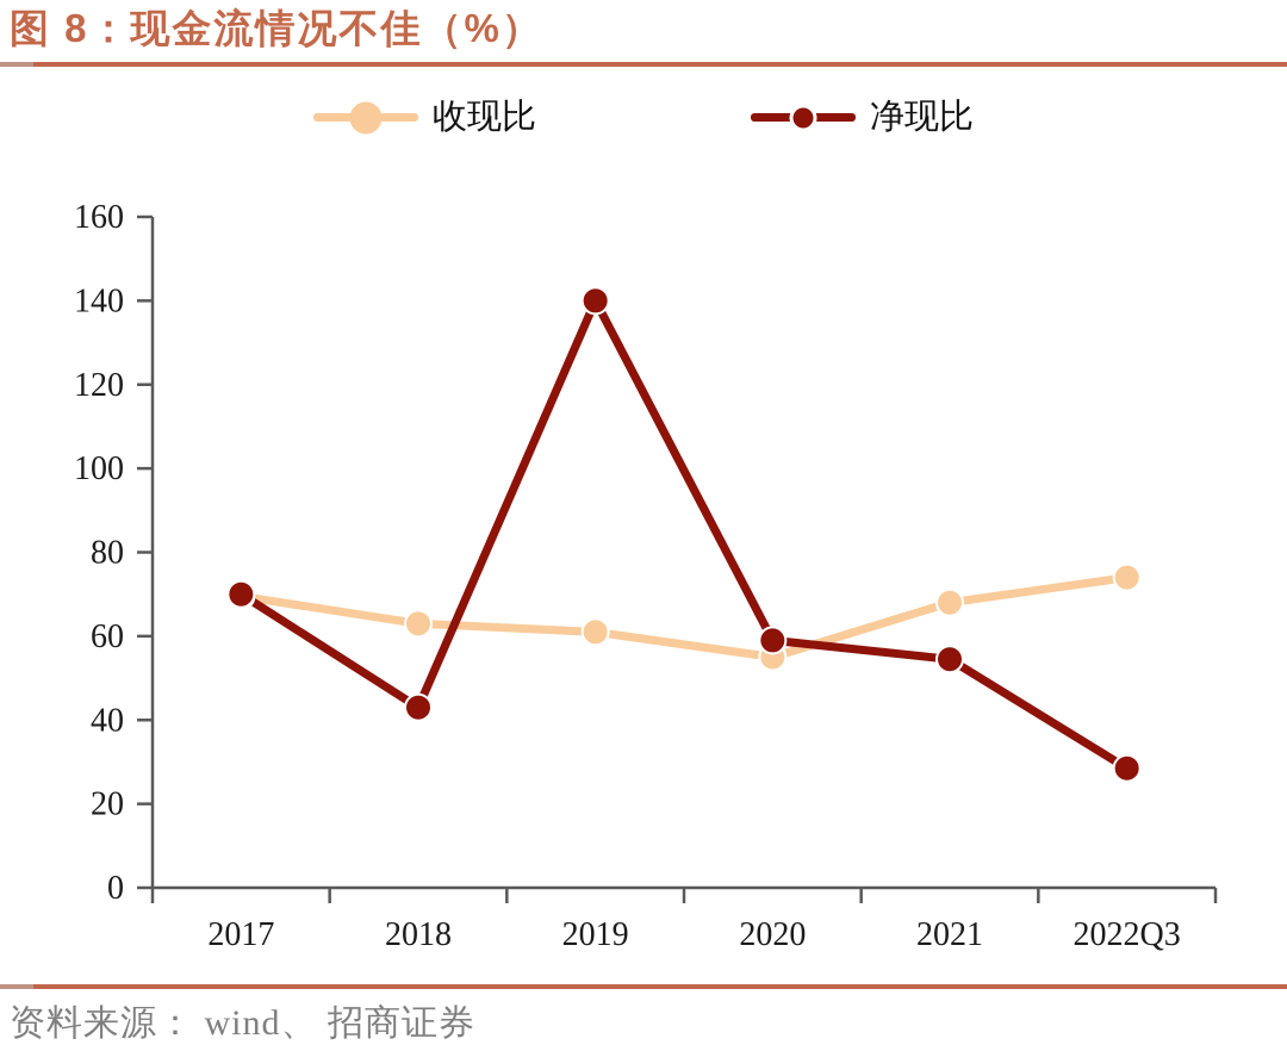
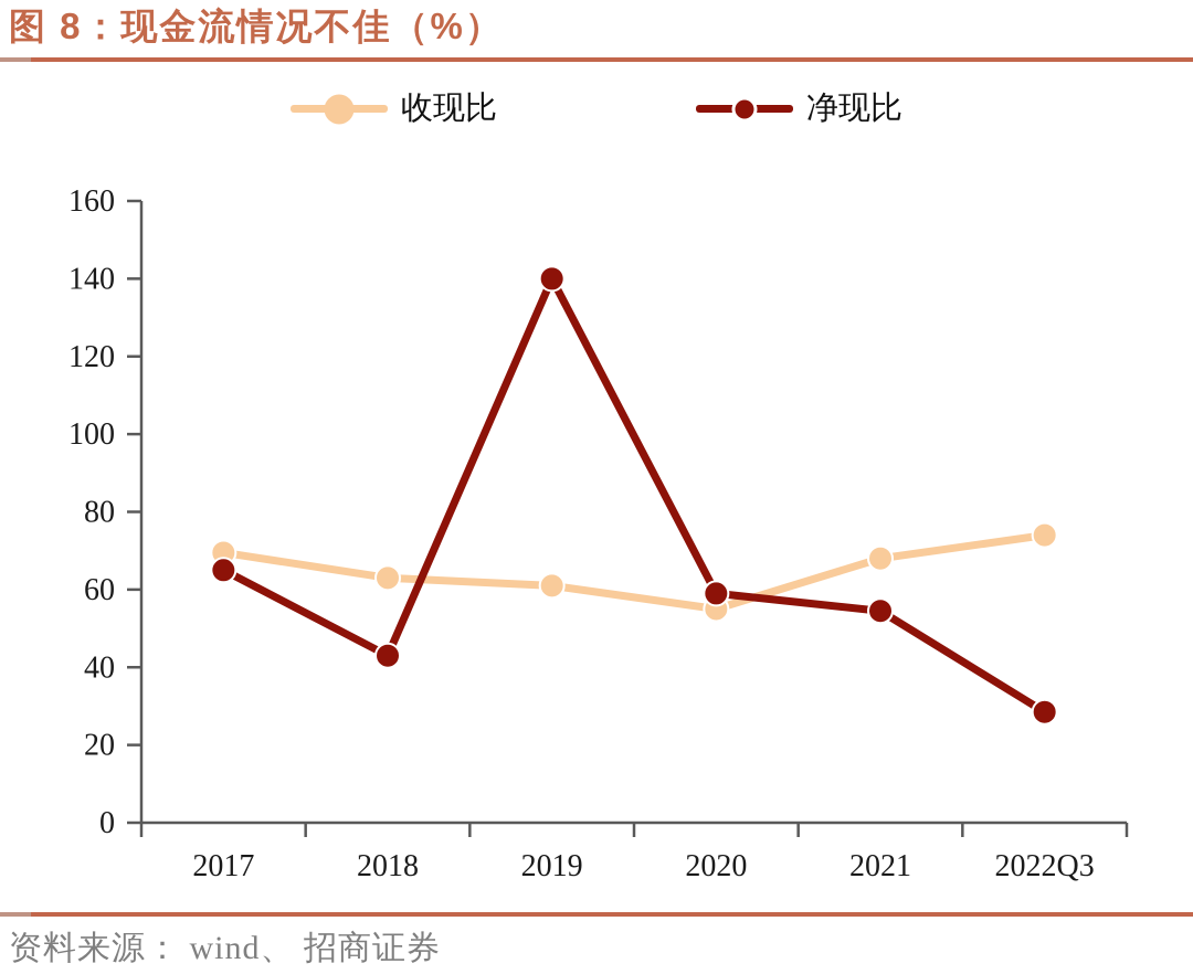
净现比/2017: 70 -> 65
